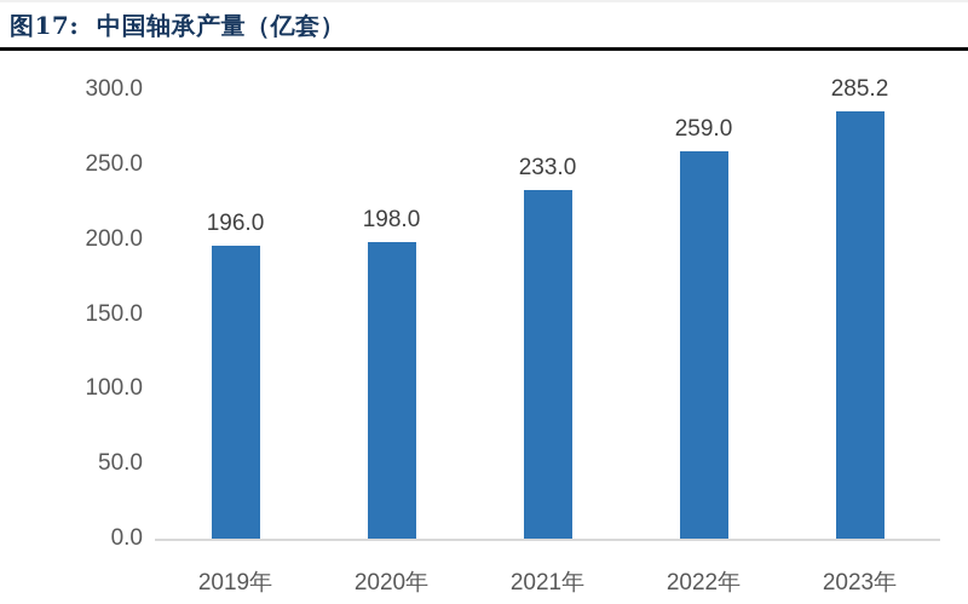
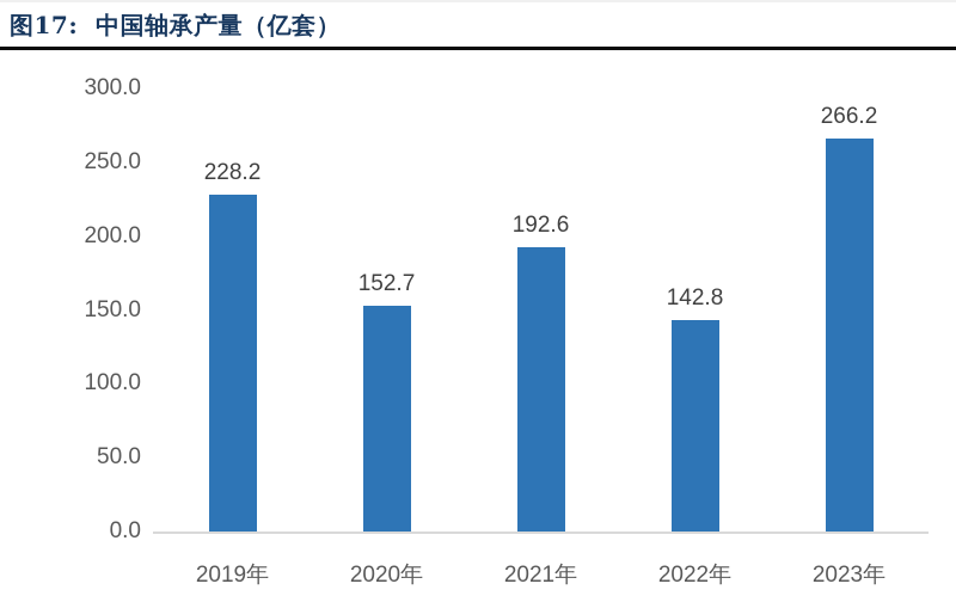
2019年: 196.0 -> 228.2
2020年: 198.0 -> 152.7
2021年: 233.0 -> 192.6
2022年: 259.0 -> 142.8
2023年: 285.2 -> 266.2
